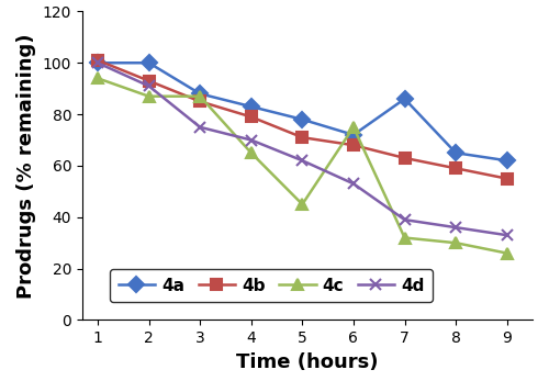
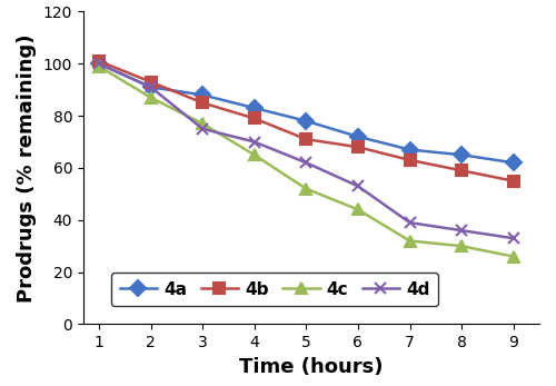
4c/1: 94 -> 99
4a/2: 100 -> 91
4c/3: 87 -> 77
4c/5: 45 -> 52
4c/6: 75 -> 44
4a/7: 86 -> 67
